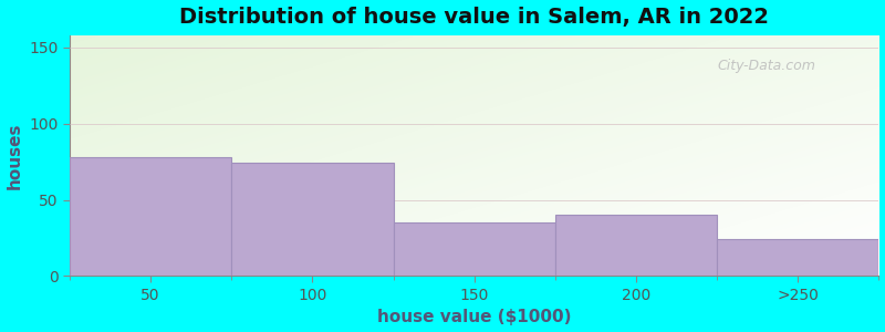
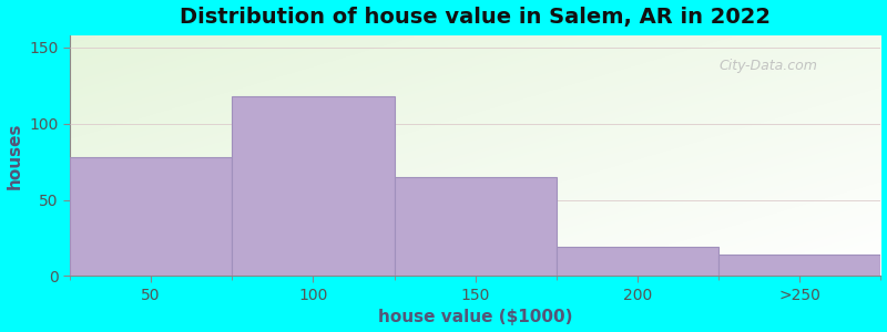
100: 74 -> 118
150: 35 -> 65
200: 40 -> 19
>250: 24 -> 14
